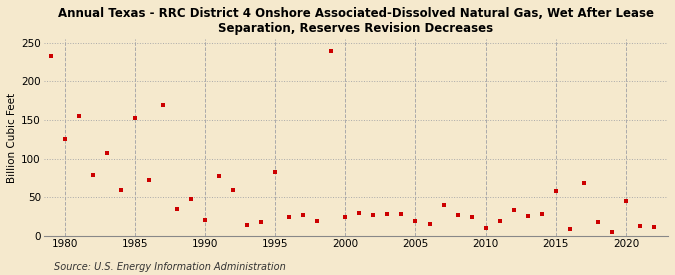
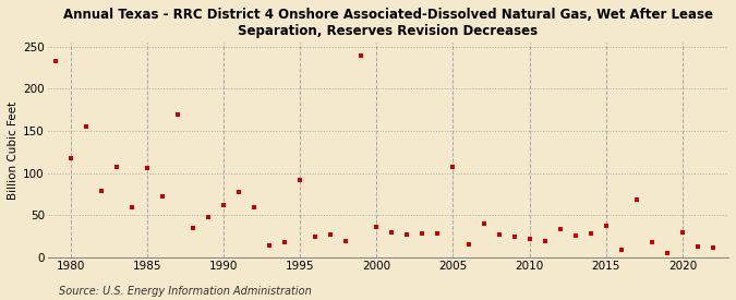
1980: 126 -> 118
1985: 153 -> 106
1990: 21 -> 62
1995: 83 -> 92
2000: 25 -> 36
2005: 20 -> 108
2010: 11 -> 22
2015: 58 -> 38
2020: 45 -> 30
